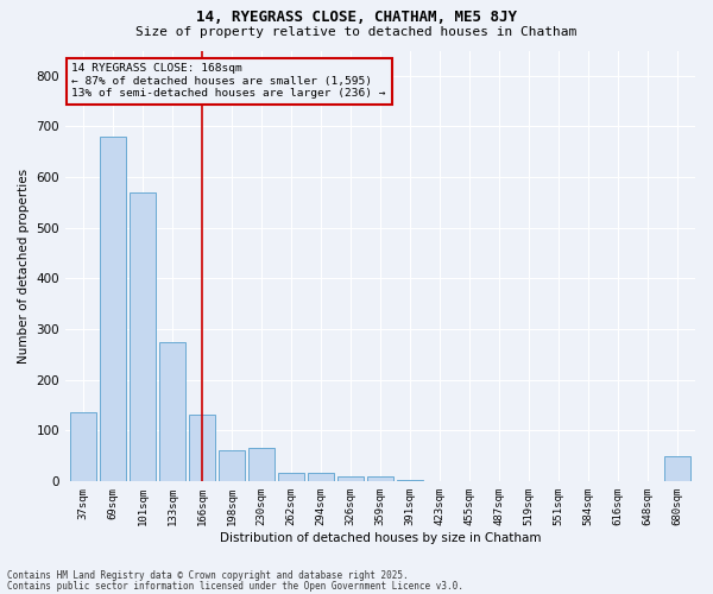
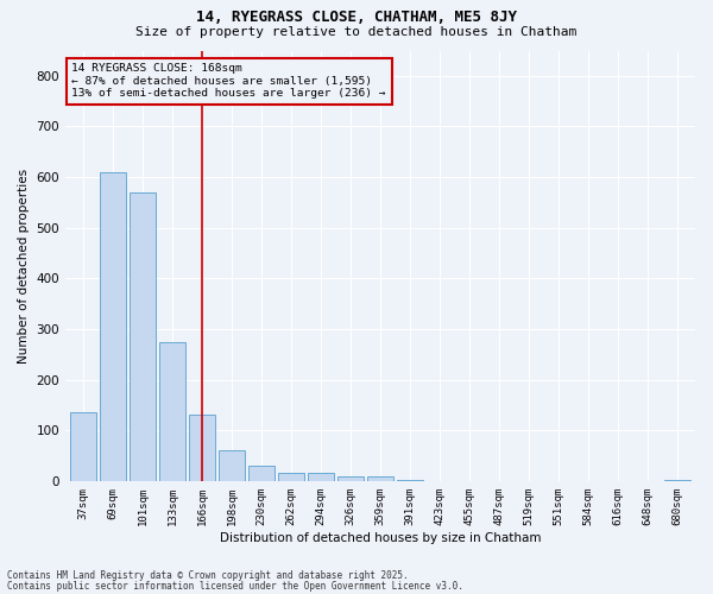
69sqm: 680 -> 610
230sqm: 65 -> 30
680sqm: 50 -> 2
